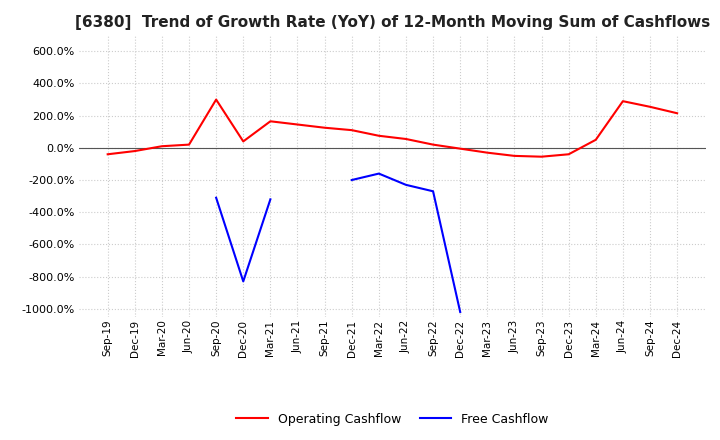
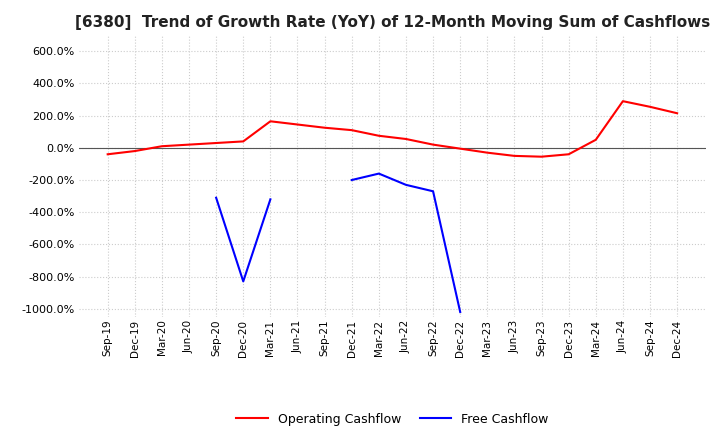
Operating Cashflow/Sep-20: 300% -> 30%
